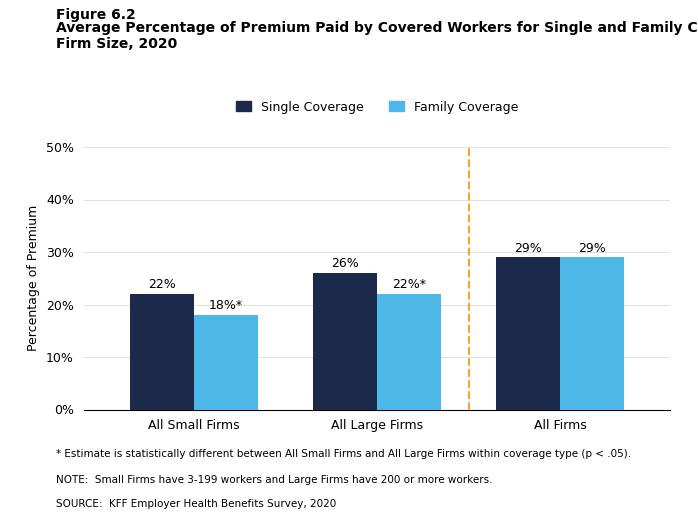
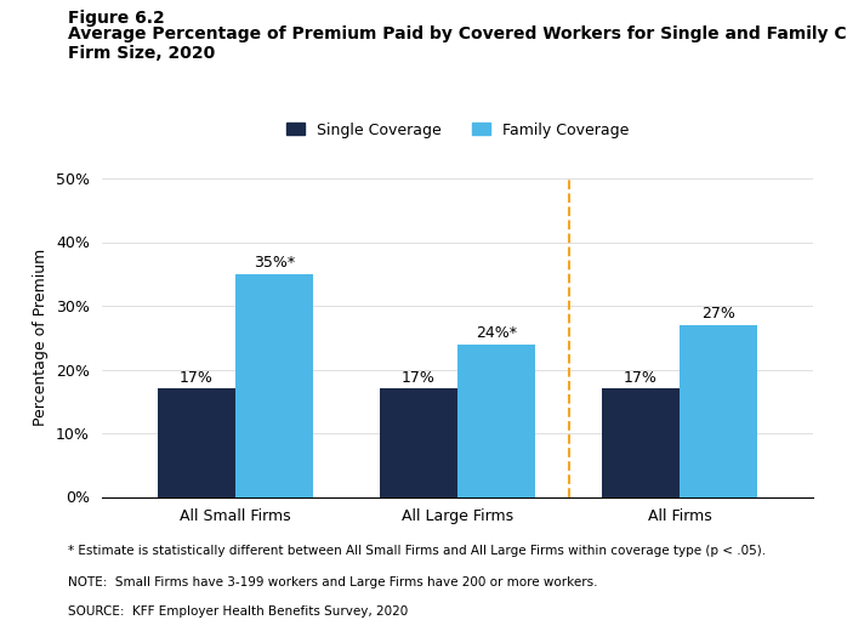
Single Coverage/All Small Firms: 22% -> 17%
Family Coverage/All Small Firms: 18%* -> 35%*
Single Coverage/All Large Firms: 26% -> 17%
Family Coverage/All Large Firms: 22%* -> 24%*
Single Coverage/All Firms: 29% -> 17%
Family Coverage/All Firms: 29% -> 27%
